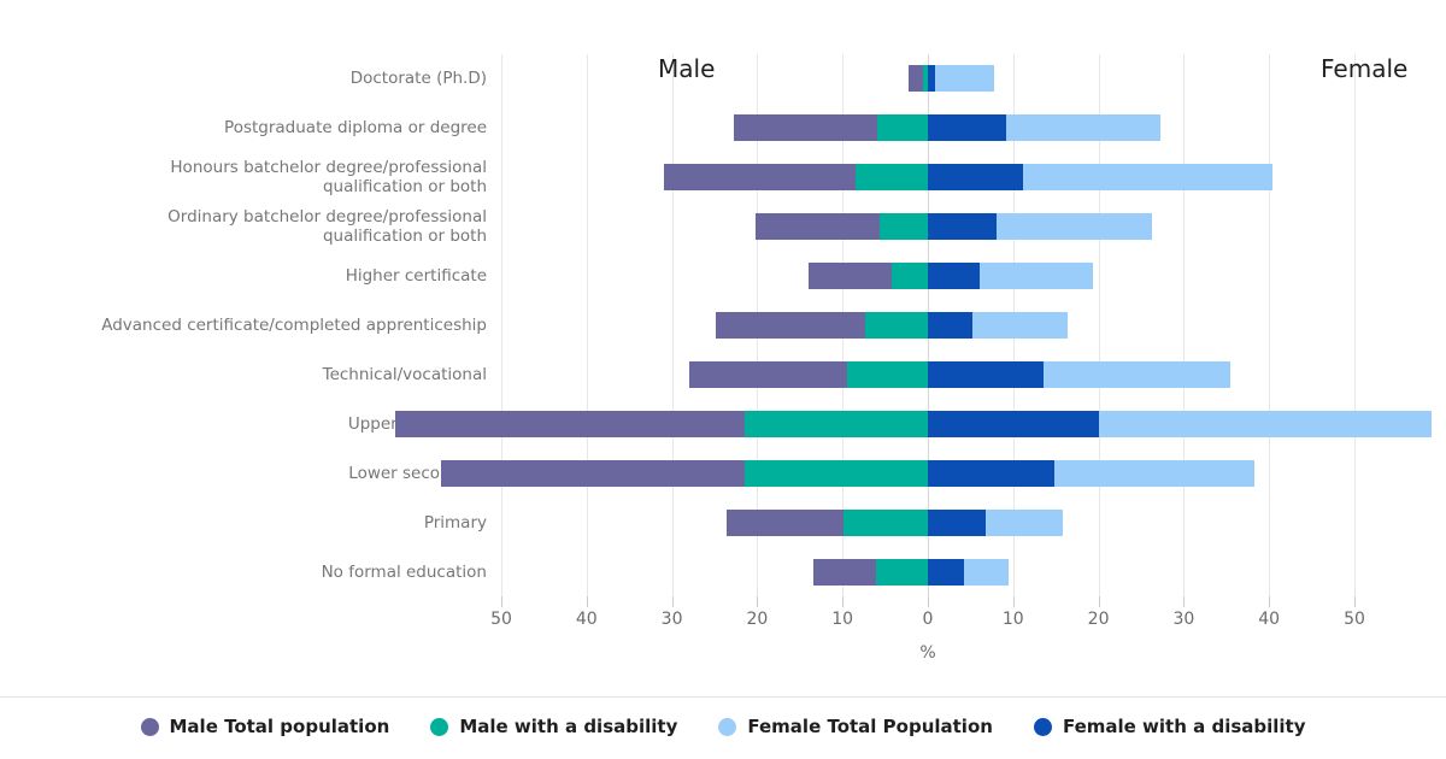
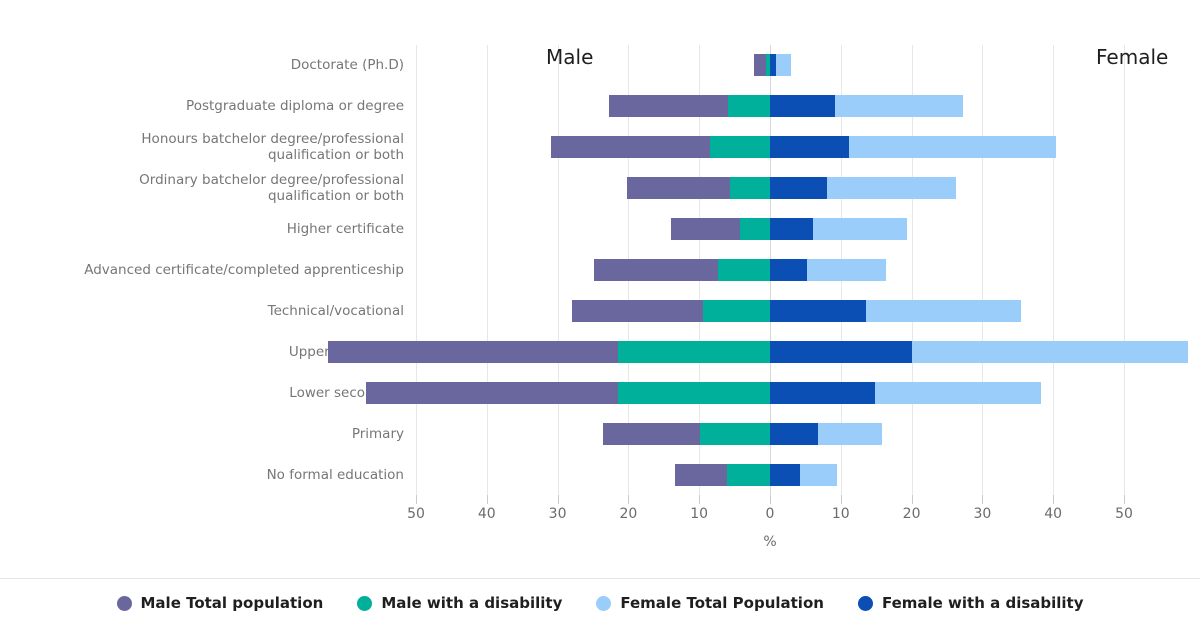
Female Total Population/Doctorate (Ph.D): 7 -> 2
